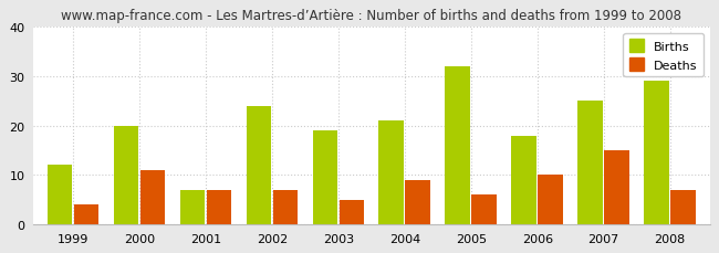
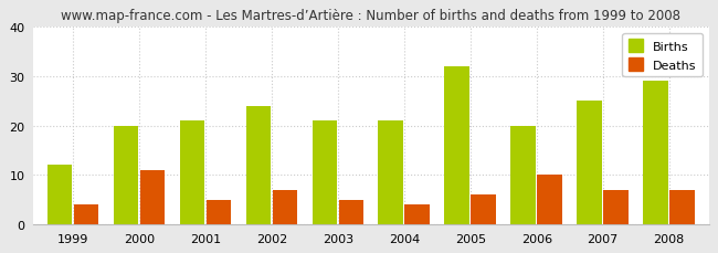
Births/2001: 7 -> 21
Deaths/2001: 7 -> 5
Births/2003: 19 -> 21
Deaths/2004: 9 -> 4
Births/2006: 18 -> 20
Deaths/2007: 15 -> 7
